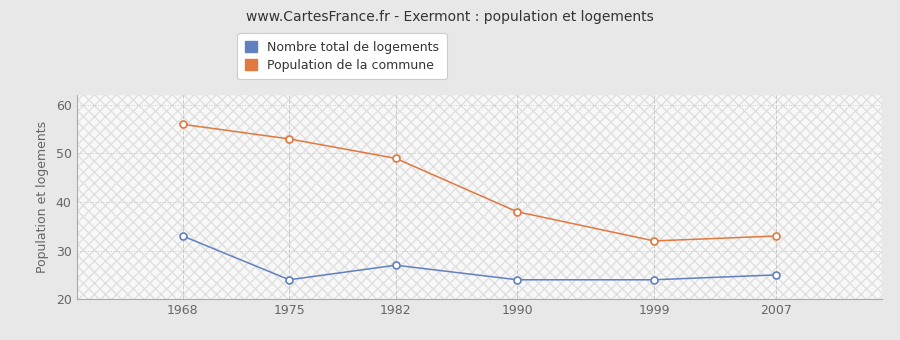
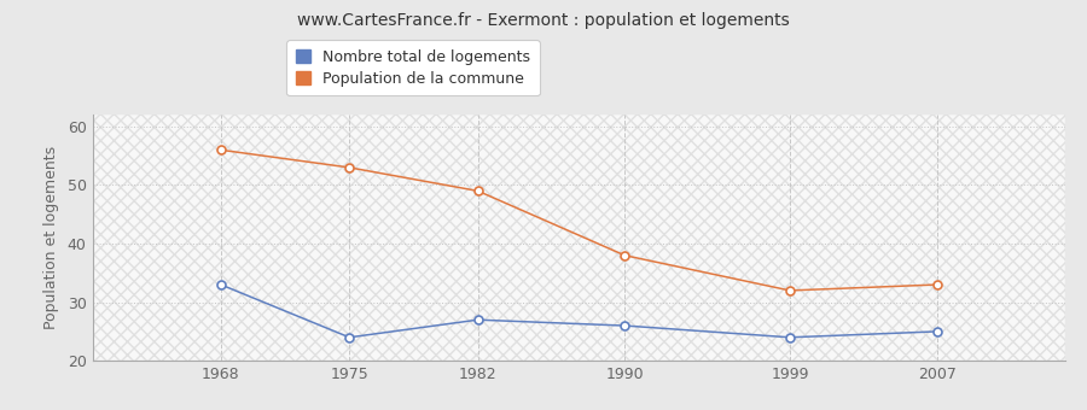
Nombre total de logements/1990: 24 -> 26
